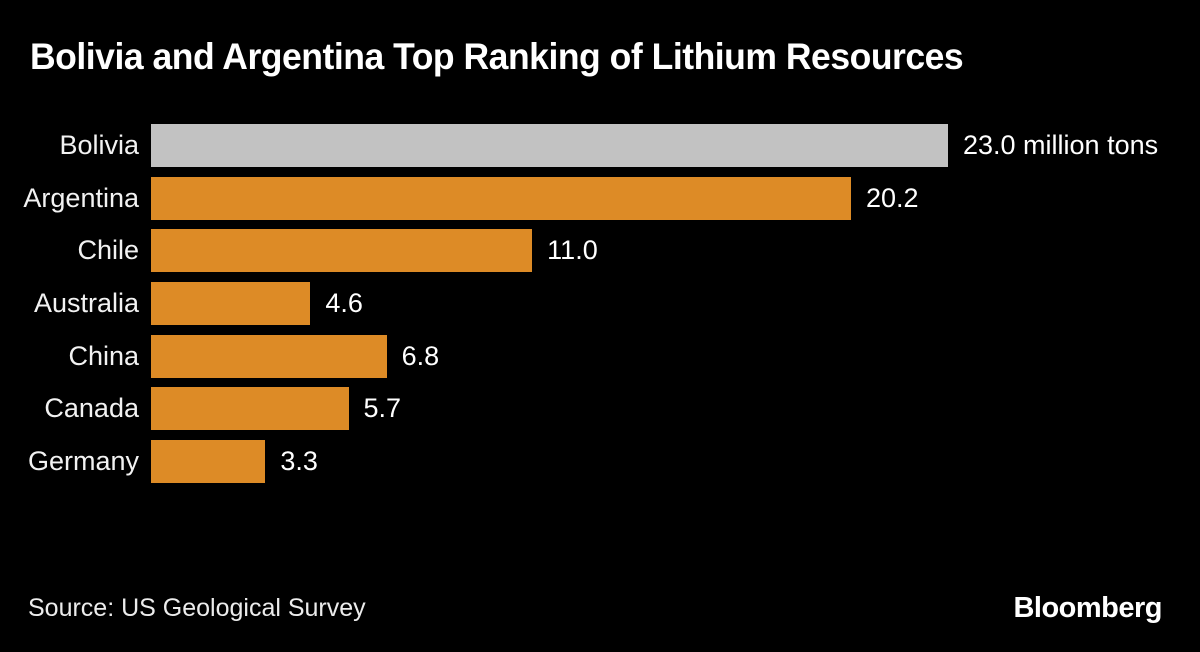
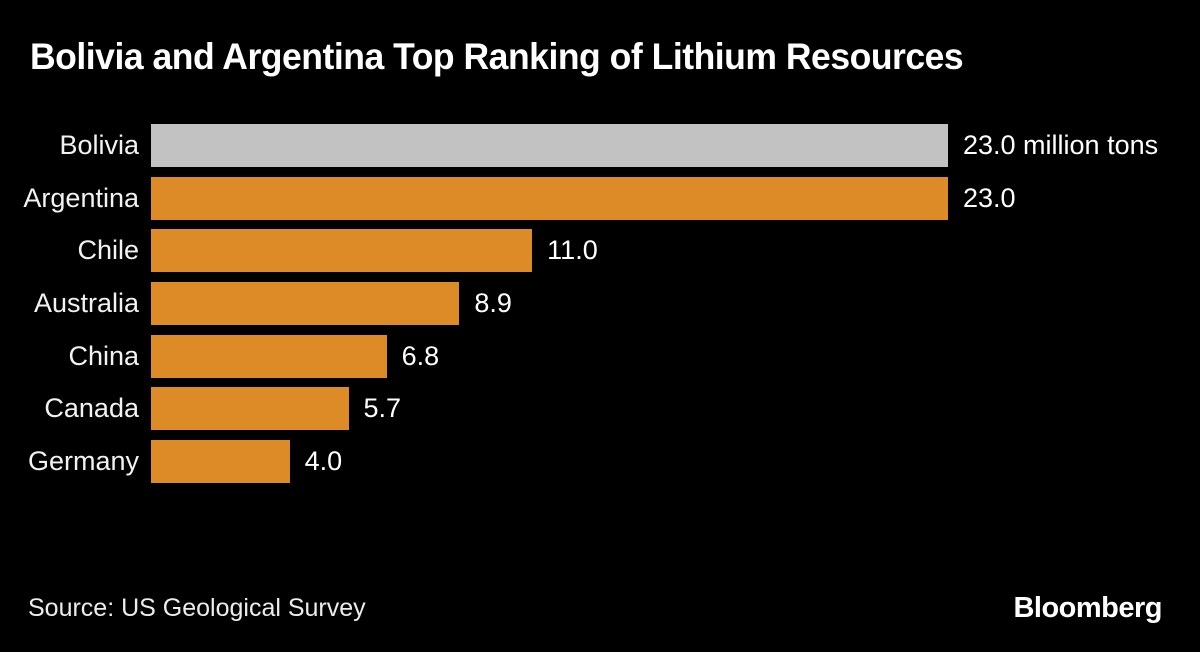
Argentina: 20.2 -> 23.0
Australia: 4.6 -> 8.9
Germany: 3.3 -> 4.0
